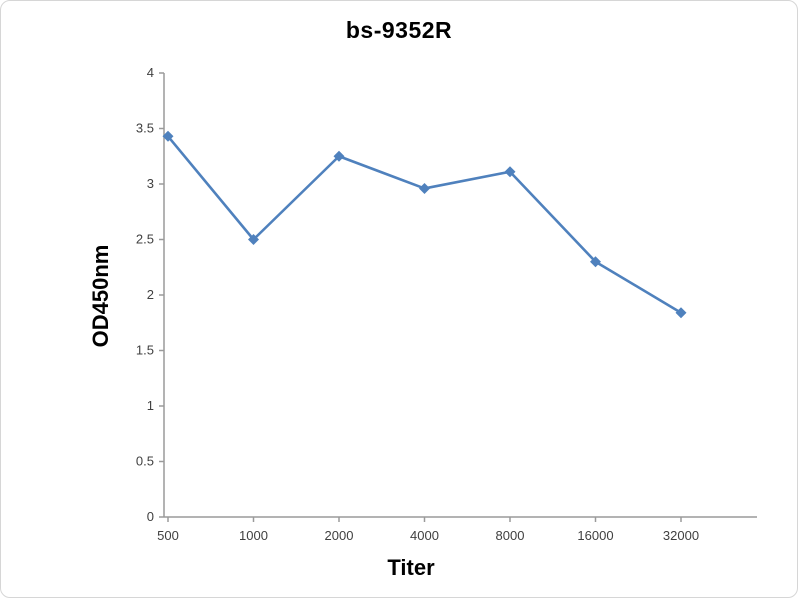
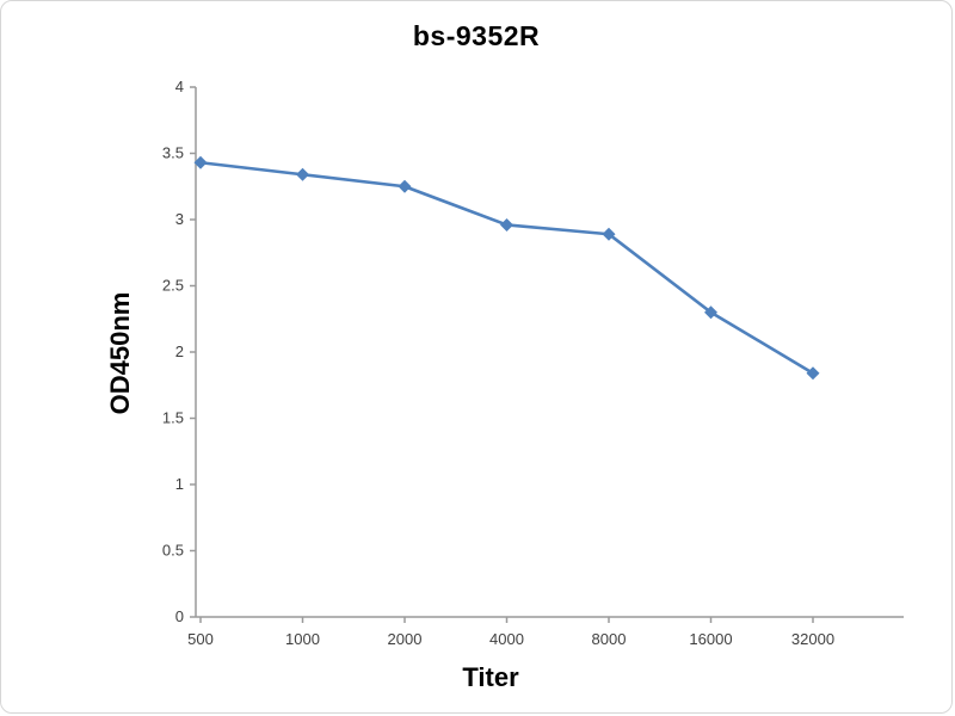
1000: 2.50 -> 3.34
8000: 3.11 -> 2.89
